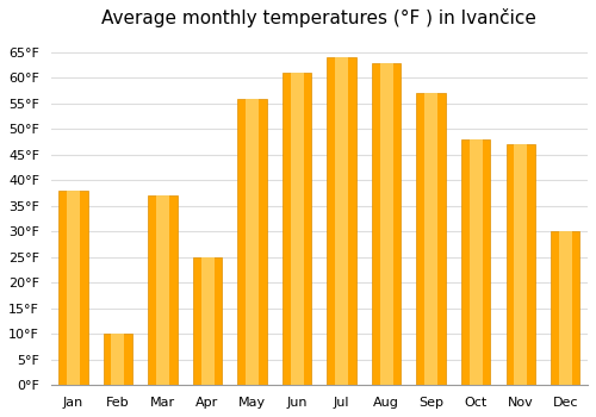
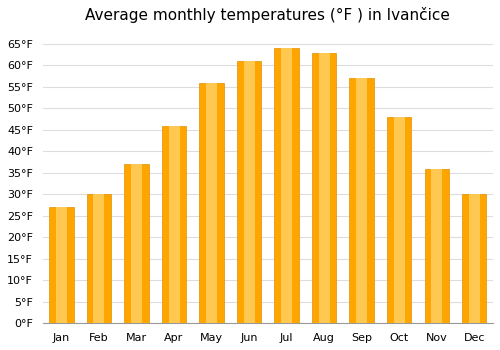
Jan: 38°F -> 27°F
Feb: 10°F -> 30°F
Apr: 25°F -> 46°F
Nov: 47°F -> 36°F
